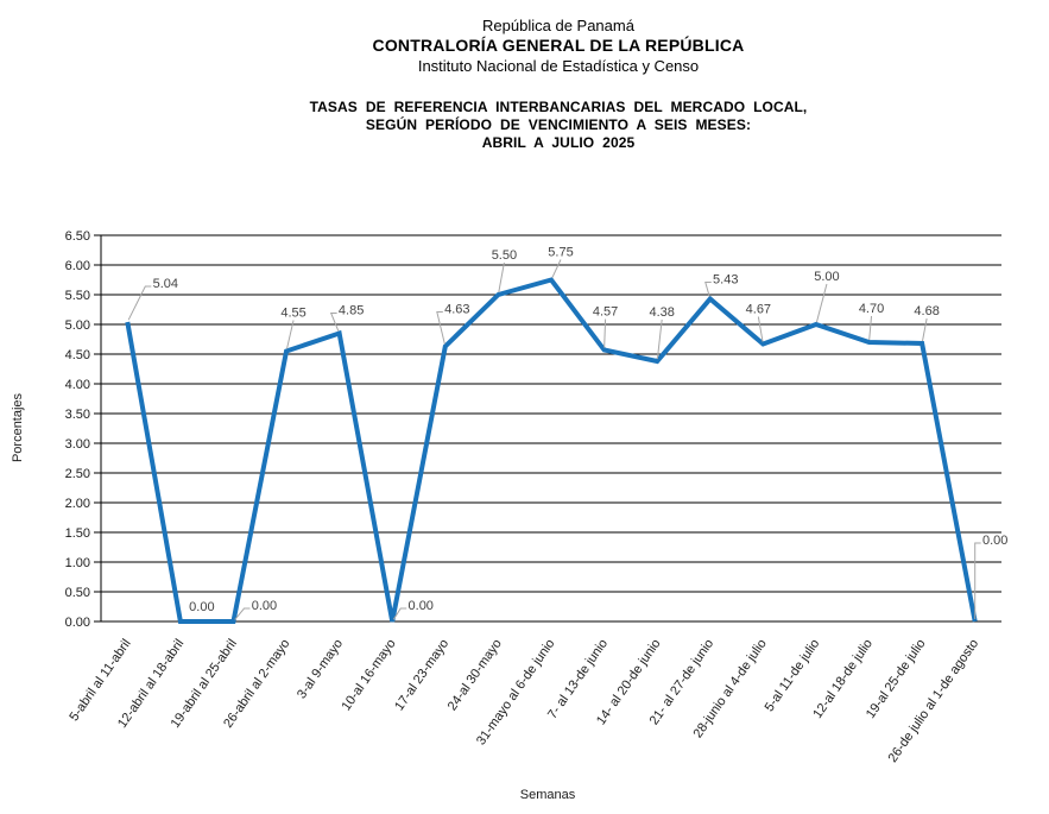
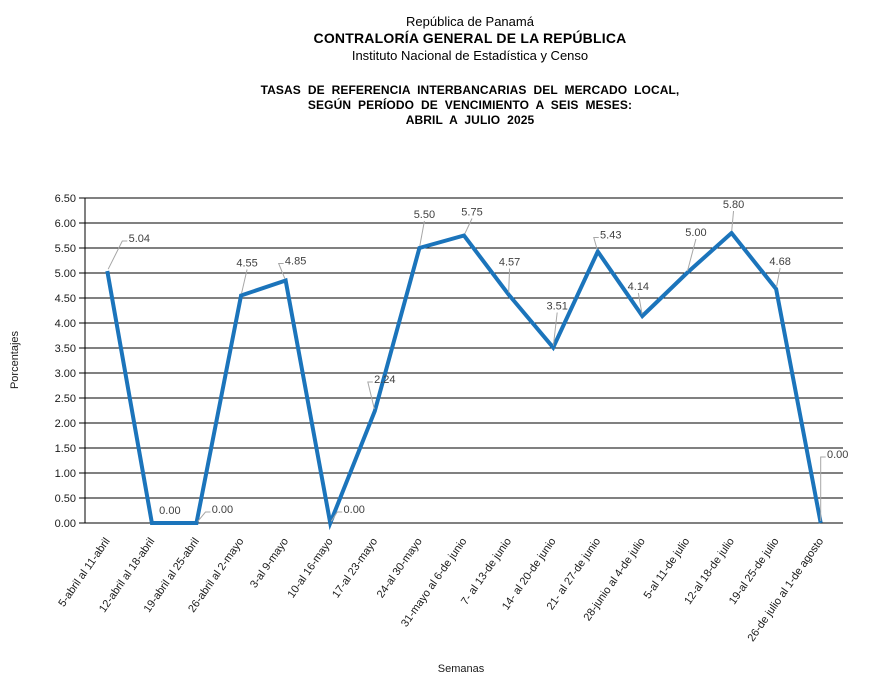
17-al 23-mayo: 4.63 -> 2.24
14- al 20-de junio: 4.38 -> 3.51
28-junio al 4-de julio: 4.67 -> 4.14
12-al 18-de julio: 4.70 -> 5.80
